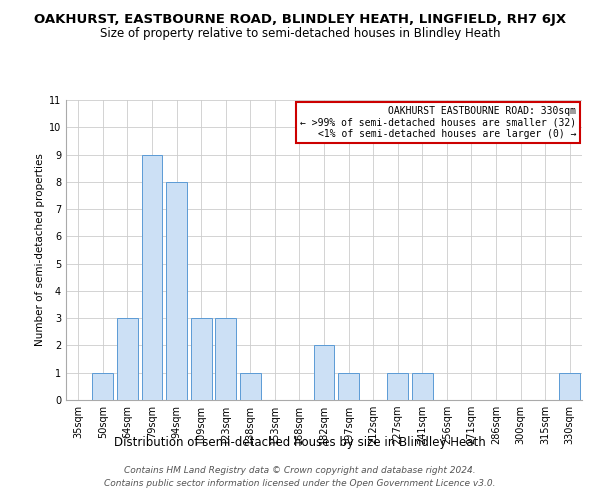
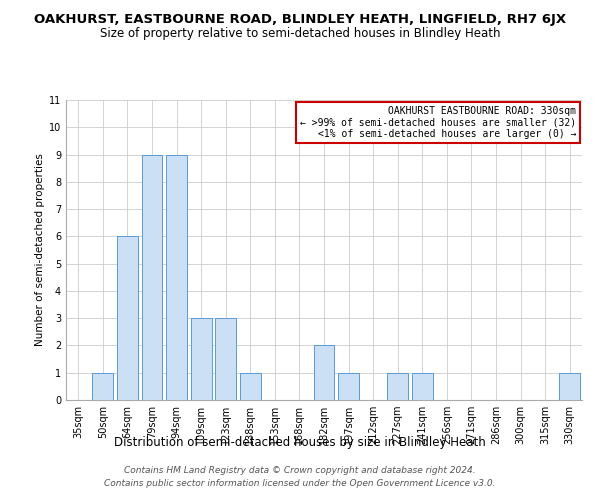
64sqm: 3 -> 6
94sqm: 8 -> 9
